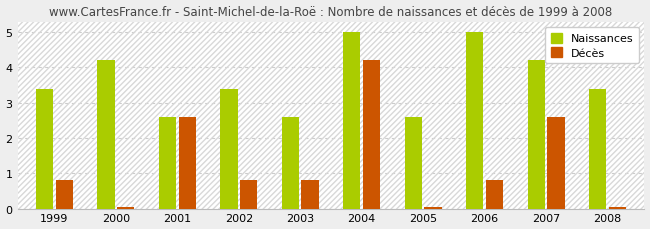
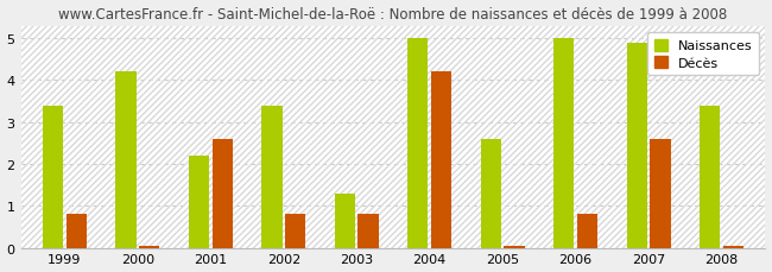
Naissances/2001: 2.6 -> 2.2
Naissances/2003: 2.6 -> 1.3
Naissances/2007: 4.2 -> 4.9
